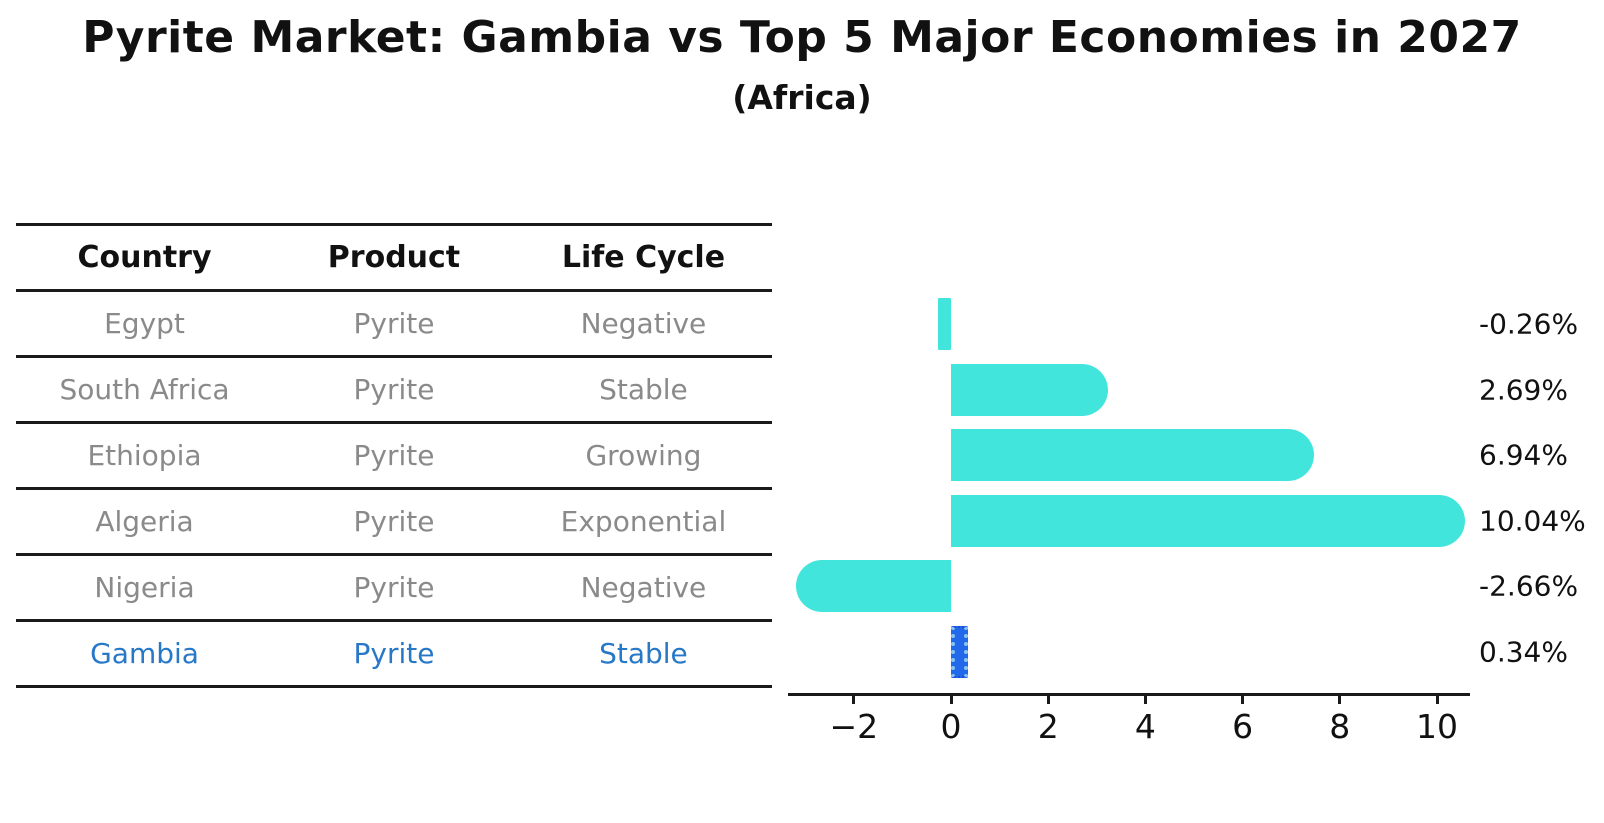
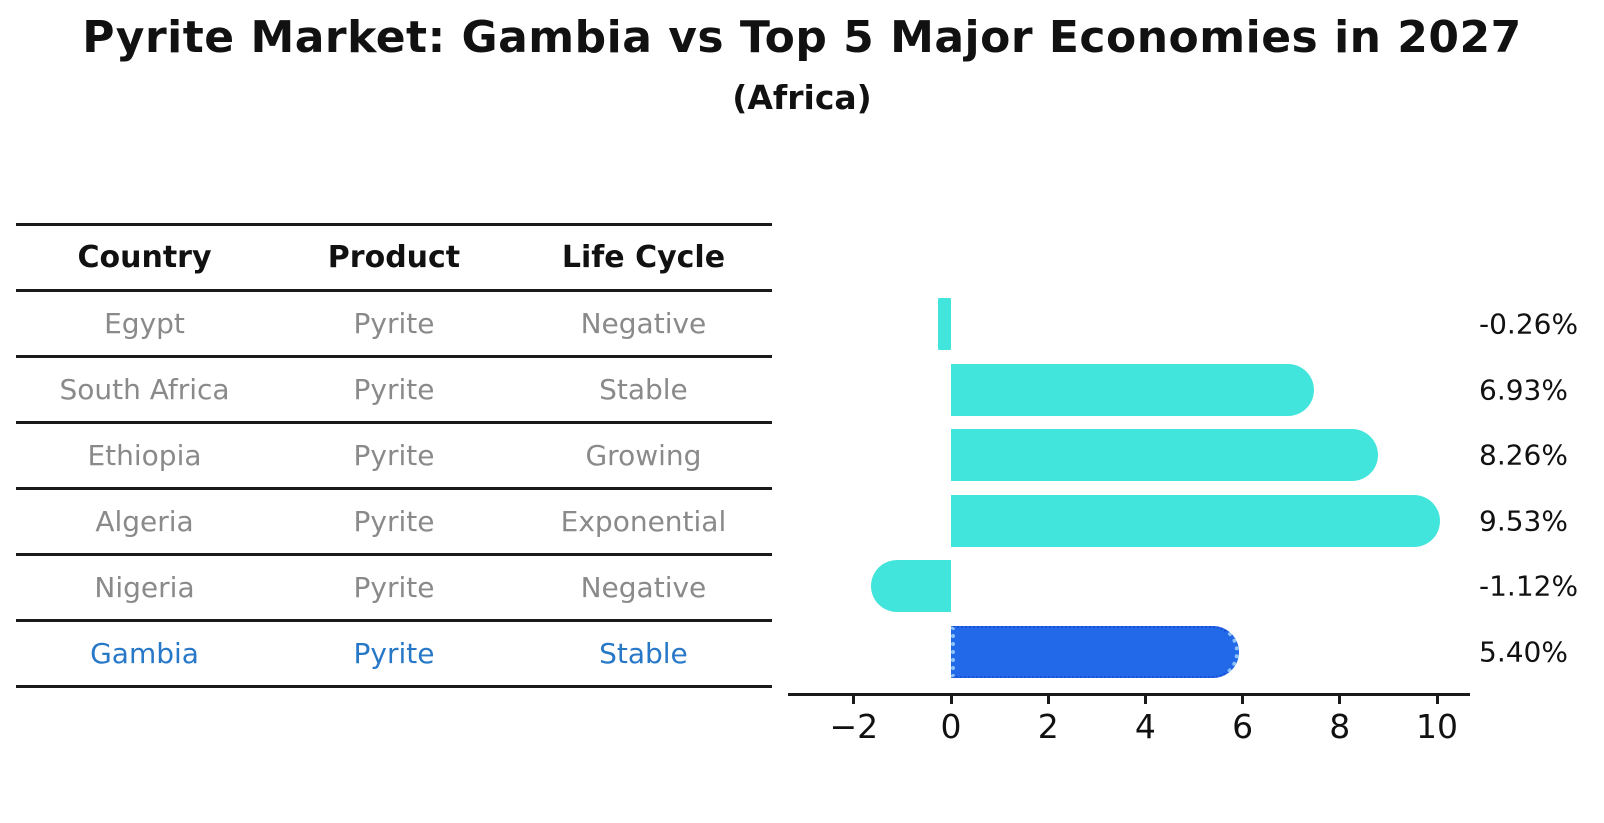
South Africa: 2.69% -> 6.93%
Ethiopia: 6.94% -> 8.26%
Algeria: 10.04% -> 9.53%
Nigeria: -2.66% -> -1.12%
Gambia: 0.34% -> 5.40%
